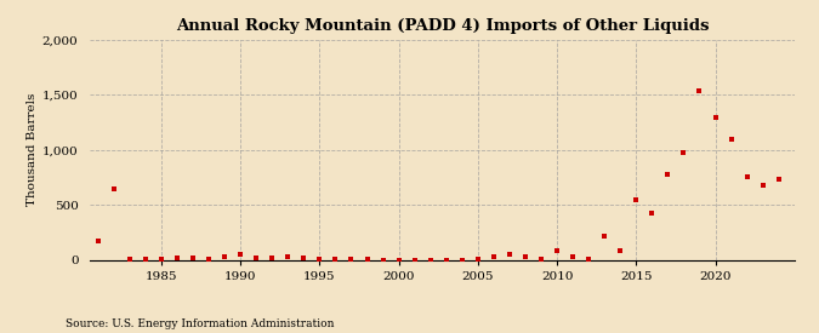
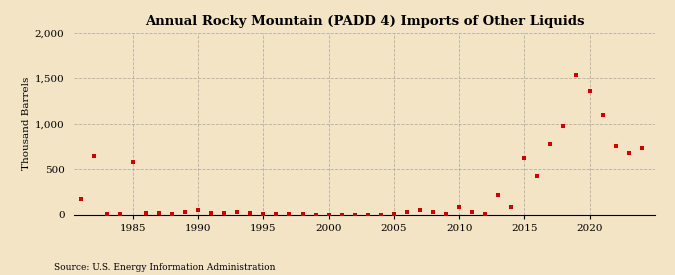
1985: 10 -> 580
2015: 550 -> 620
2020: 1,290 -> 1,360
